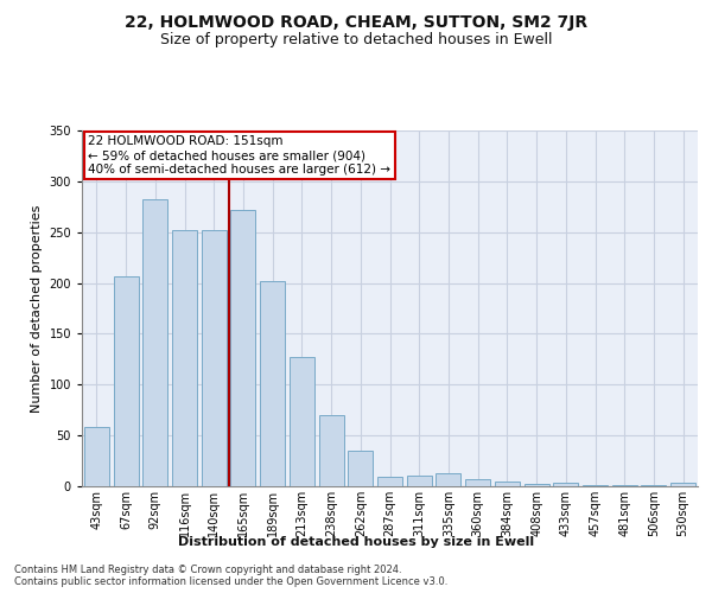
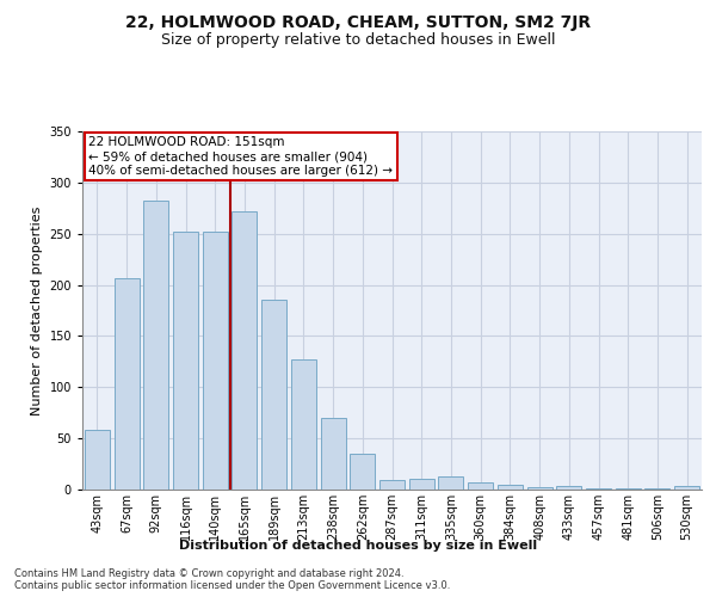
189sqm: 202 -> 185
